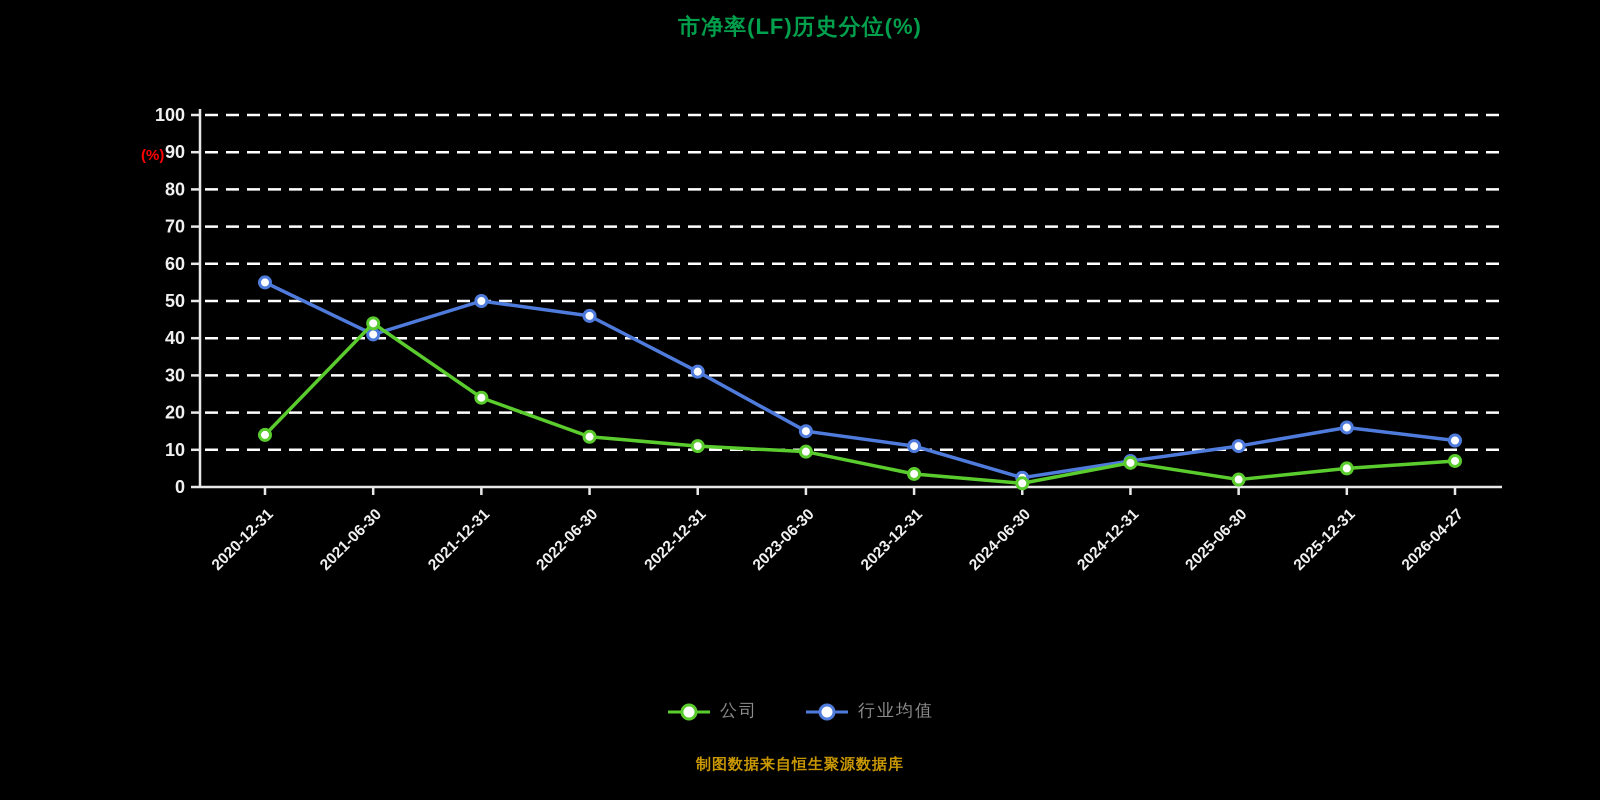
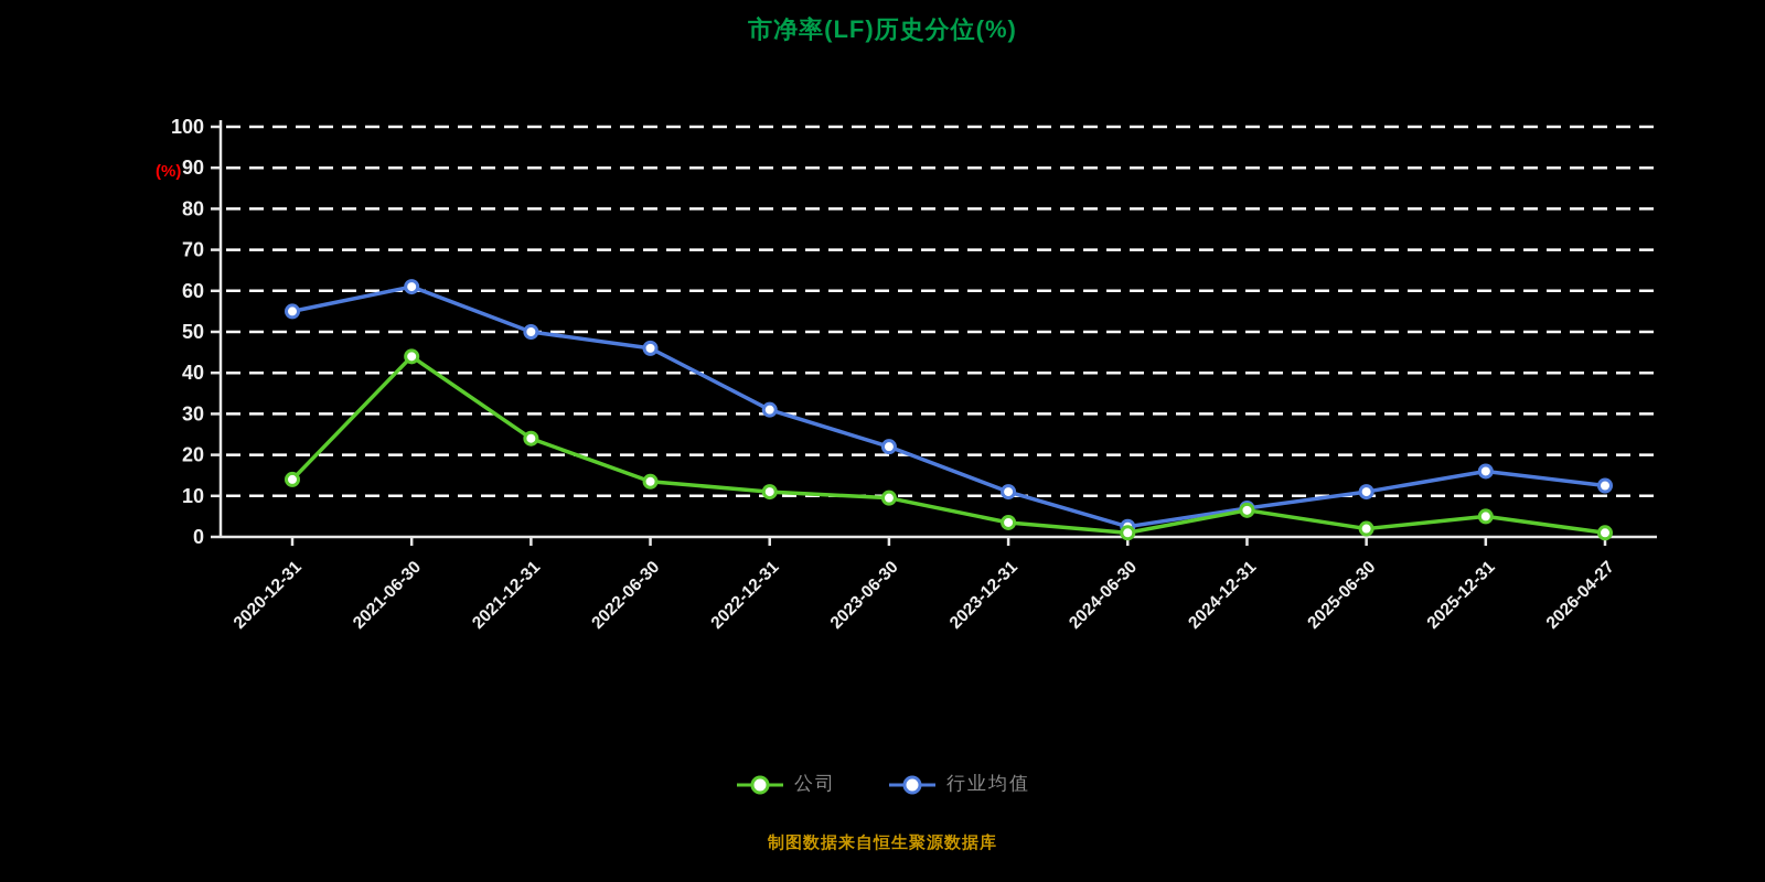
行业均值/2021-06-30: 41 -> 61
行业均值/2023-06-30: 15 -> 22
公司/2026-04-27: 7 -> 1
